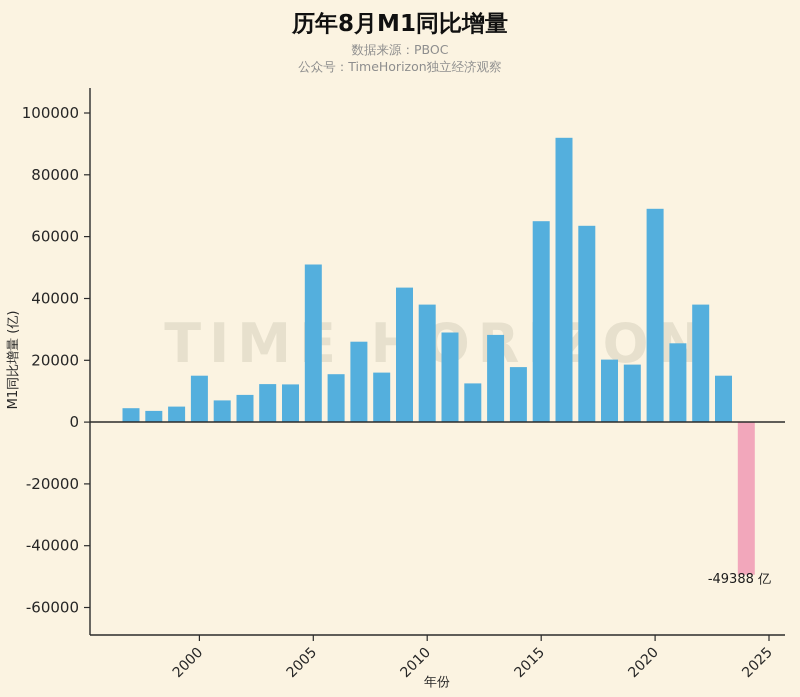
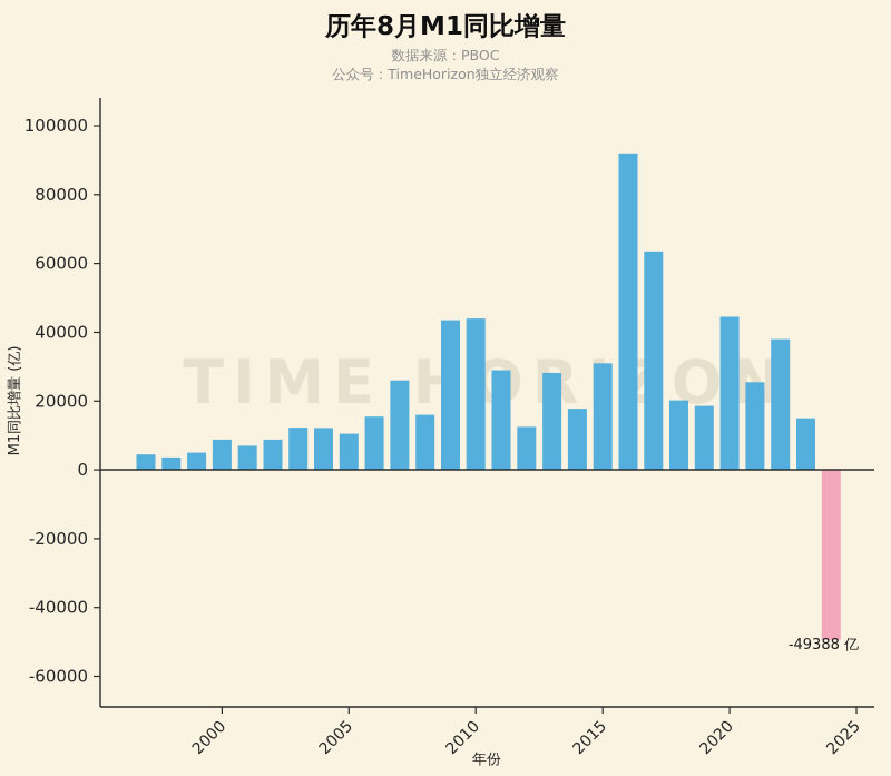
2000: 15000 -> 9000
2005: 51000 -> 10000
2010: 38000 -> 44000
2015: 65000 -> 31000
2020: 69000 -> 44000
